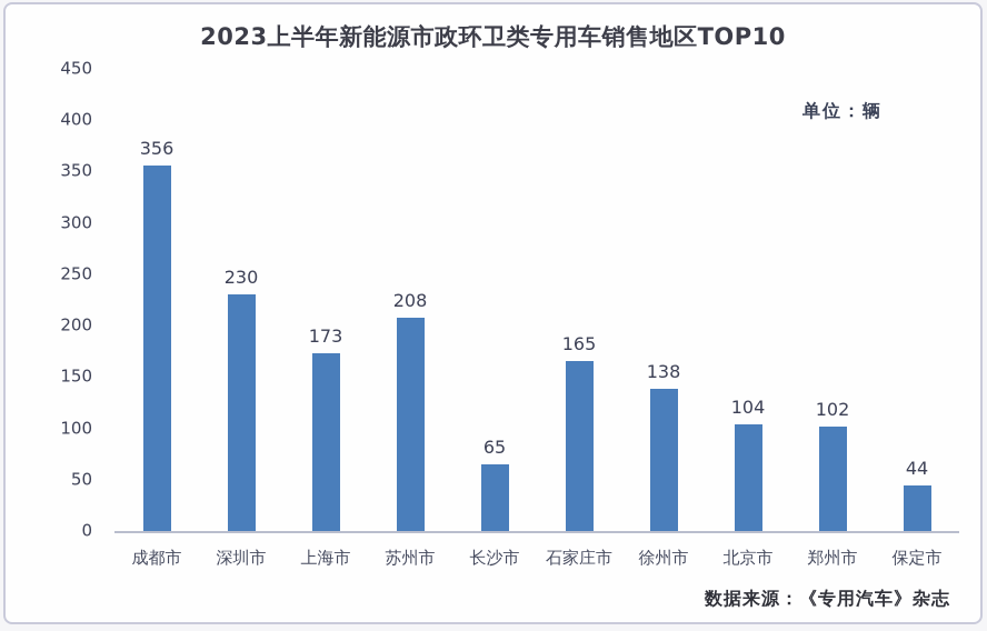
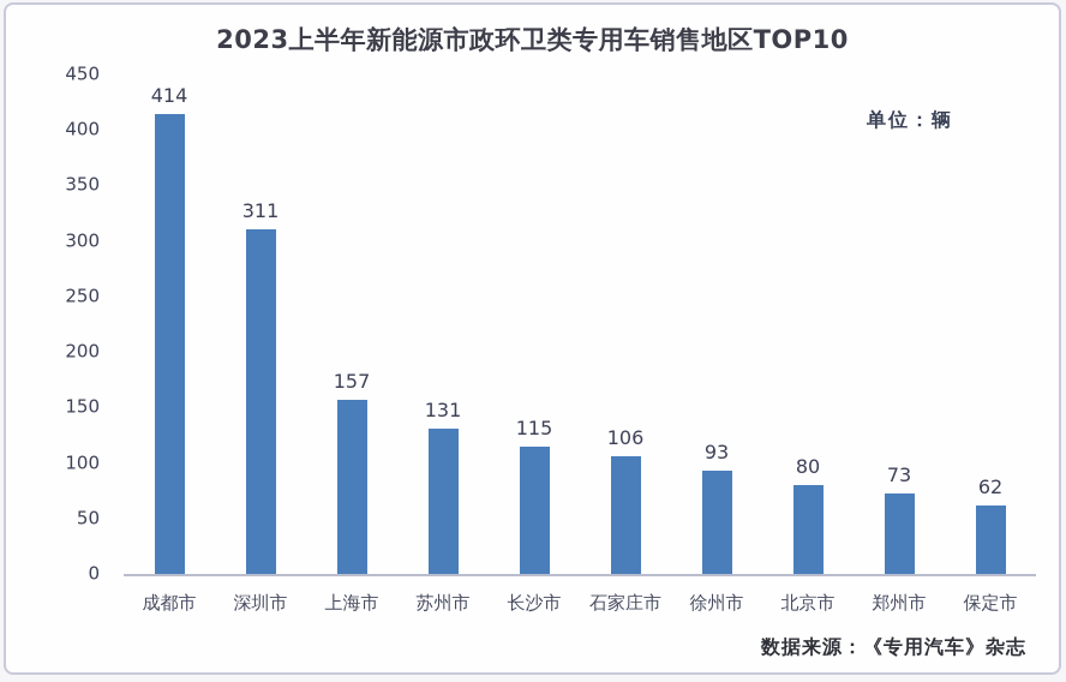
成都市: 356 -> 414
深圳市: 230 -> 311
上海市: 173 -> 157
苏州市: 208 -> 131
长沙市: 65 -> 115
石家庄市: 165 -> 106
徐州市: 138 -> 93
北京市: 104 -> 80
郑州市: 102 -> 73
保定市: 44 -> 62
